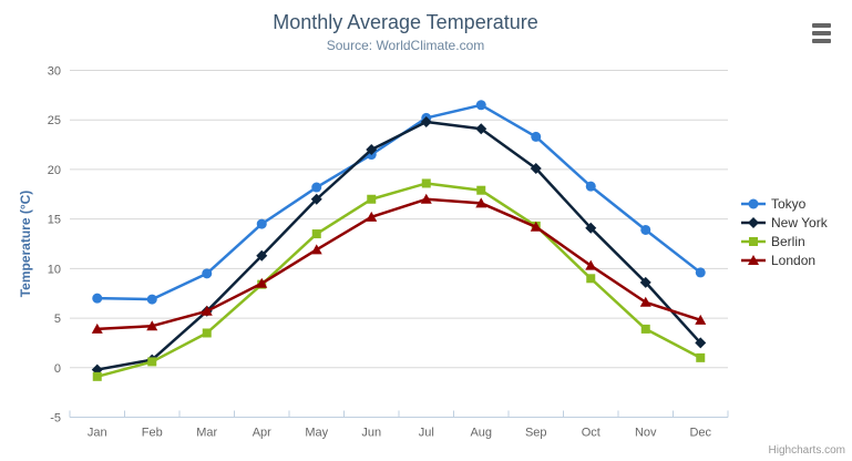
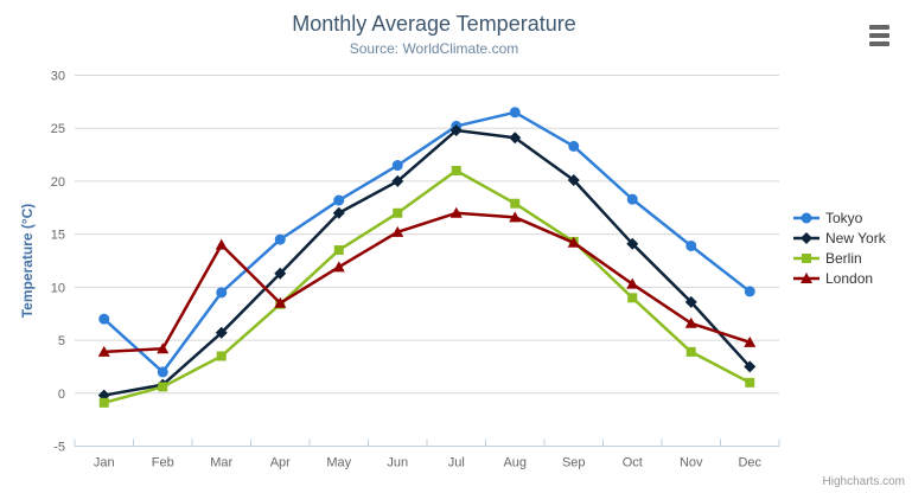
Tokyo/Feb: 7 -> 2
London/Mar: 6 -> 14
New York/Jun: 22 -> 20
Berlin/Jul: 19 -> 21
